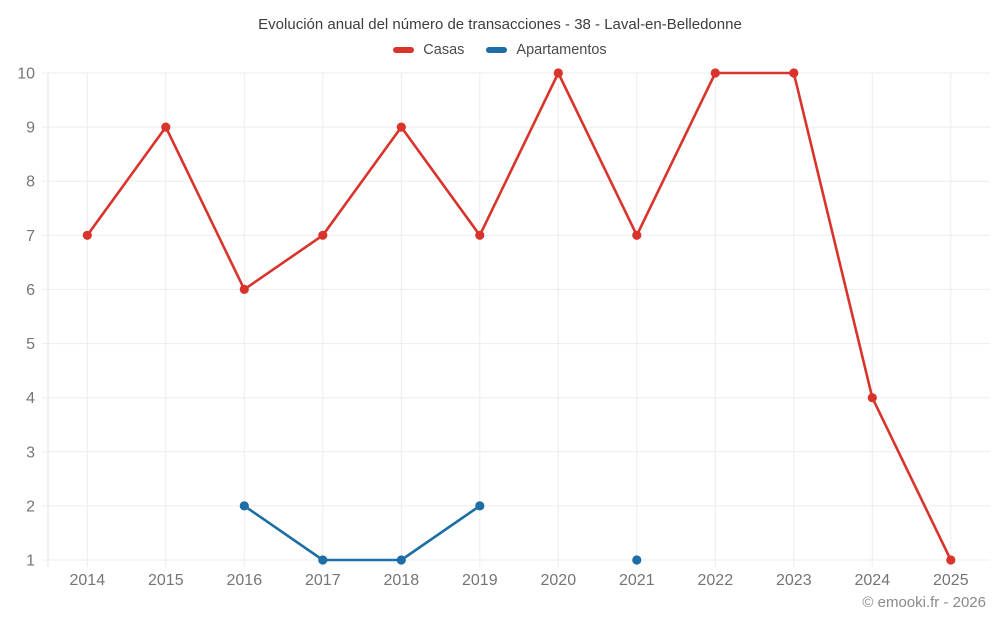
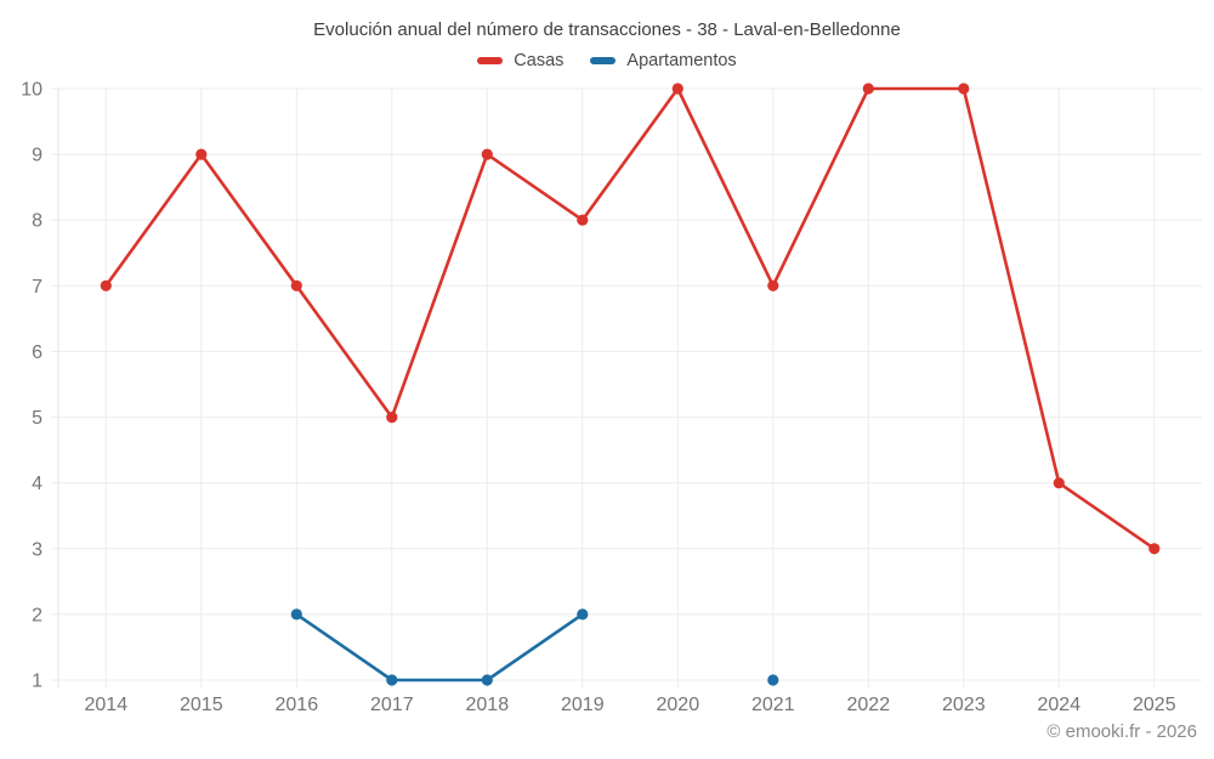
Casas/2016: 6 -> 7
Casas/2017: 7 -> 5
Casas/2019: 7 -> 8
Casas/2025: 1 -> 3
